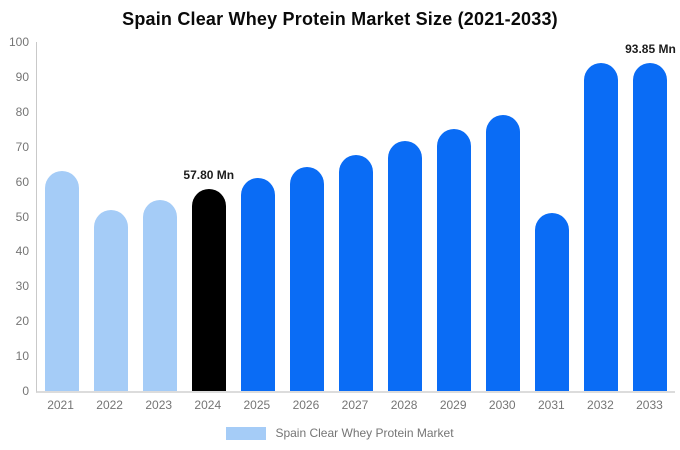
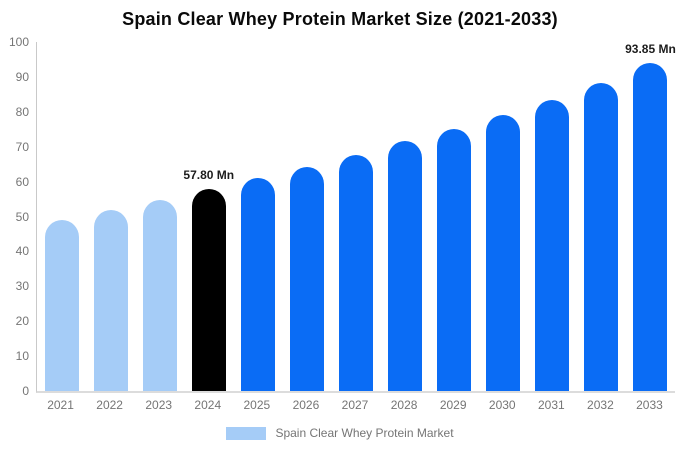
2021: 63 -> 49
2031: 51 -> 83
2032: 94 -> 88
